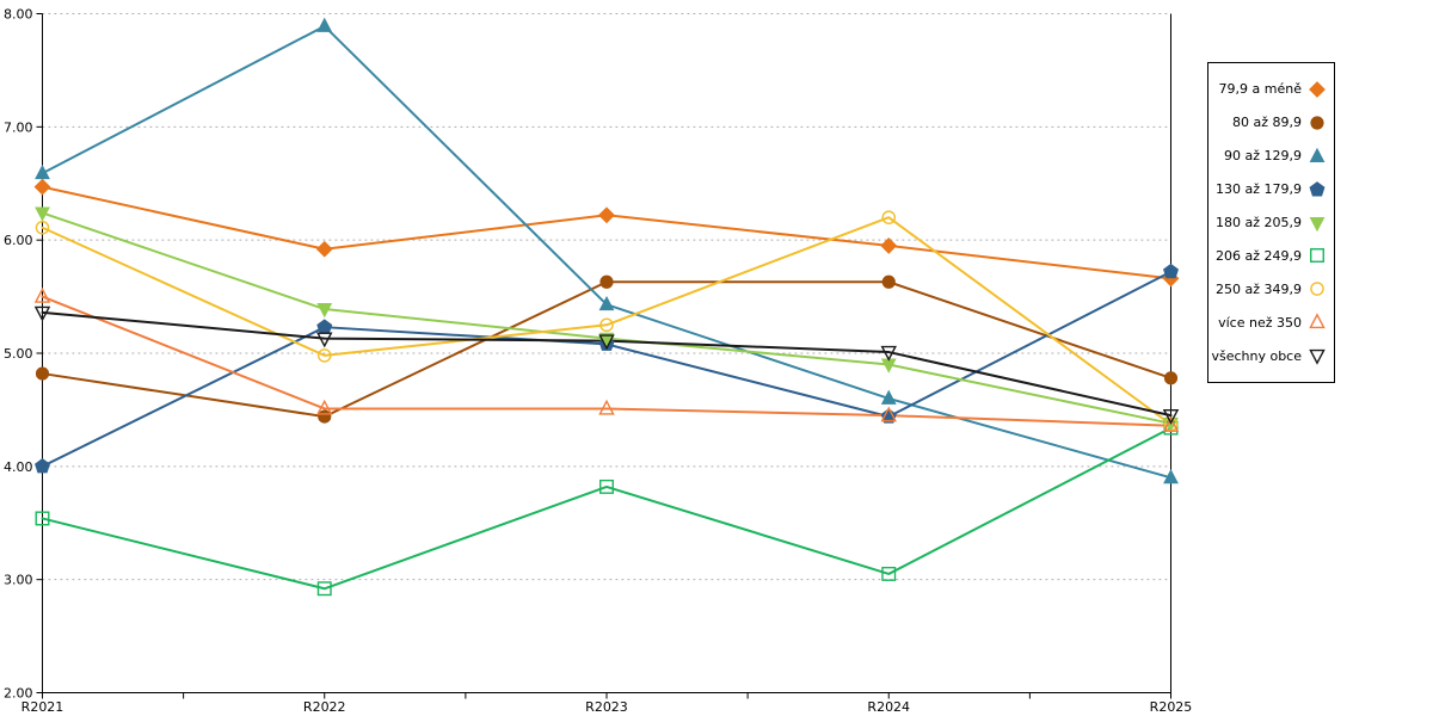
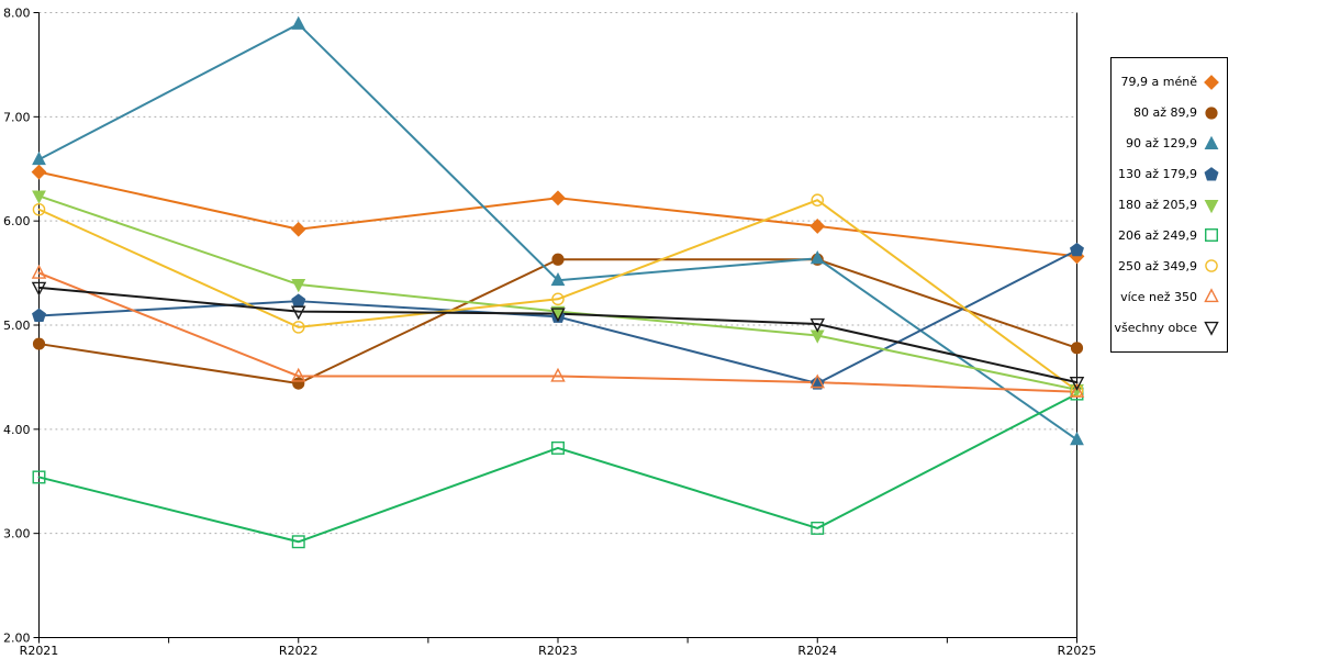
130 až 179,9/R2021: 4.0 -> 5.1
90 až 129,9/R2024: 4.6 -> 5.6
